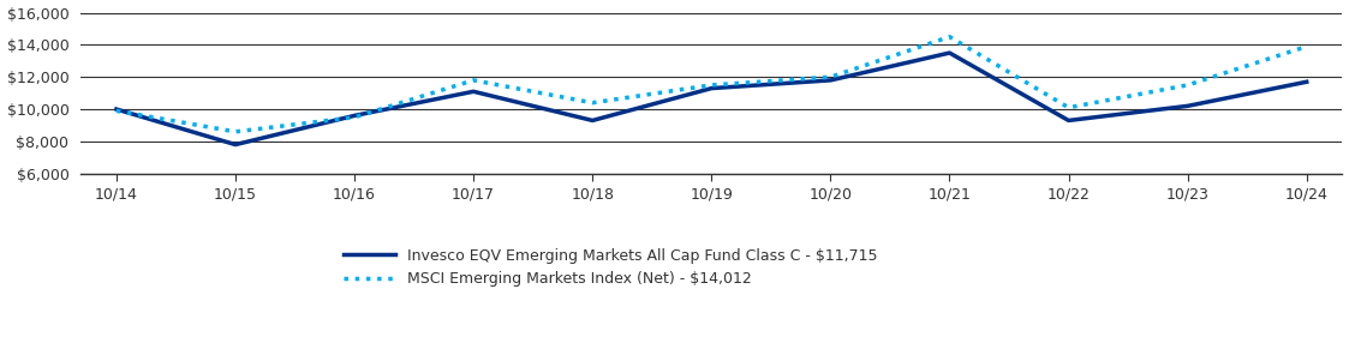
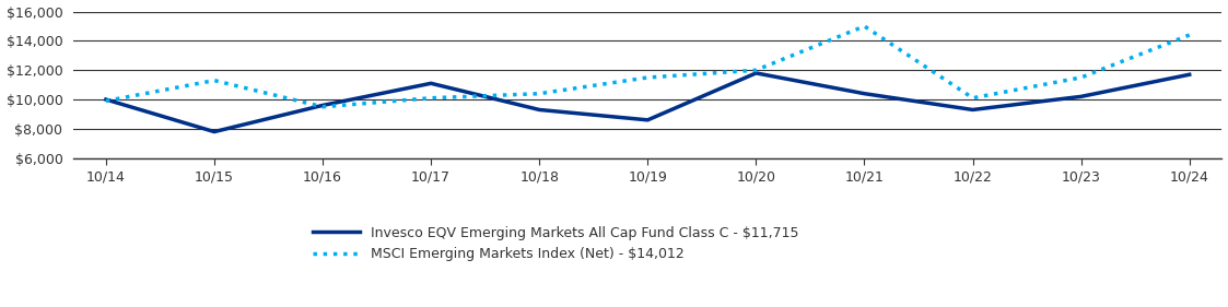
MSCI Emerging Markets Index (Net) - $14,012/10/15: $8,600 -> $11,300
MSCI Emerging Markets Index (Net) - $14,012/10/17: $11,800 -> $10,100
Invesco EQV Emerging Markets All Cap Fund Class C - $11,715/10/19: $11,300 -> $8,600
Invesco EQV Emerging Markets All Cap Fund Class C - $11,715/10/21: $13,500 -> $10,400
MSCI Emerging Markets Index (Net) - $14,012/10/21: $14,500 -> $15,000
MSCI Emerging Markets Index (Net) - $14,012/10/24: $13,900 -> $14,400
